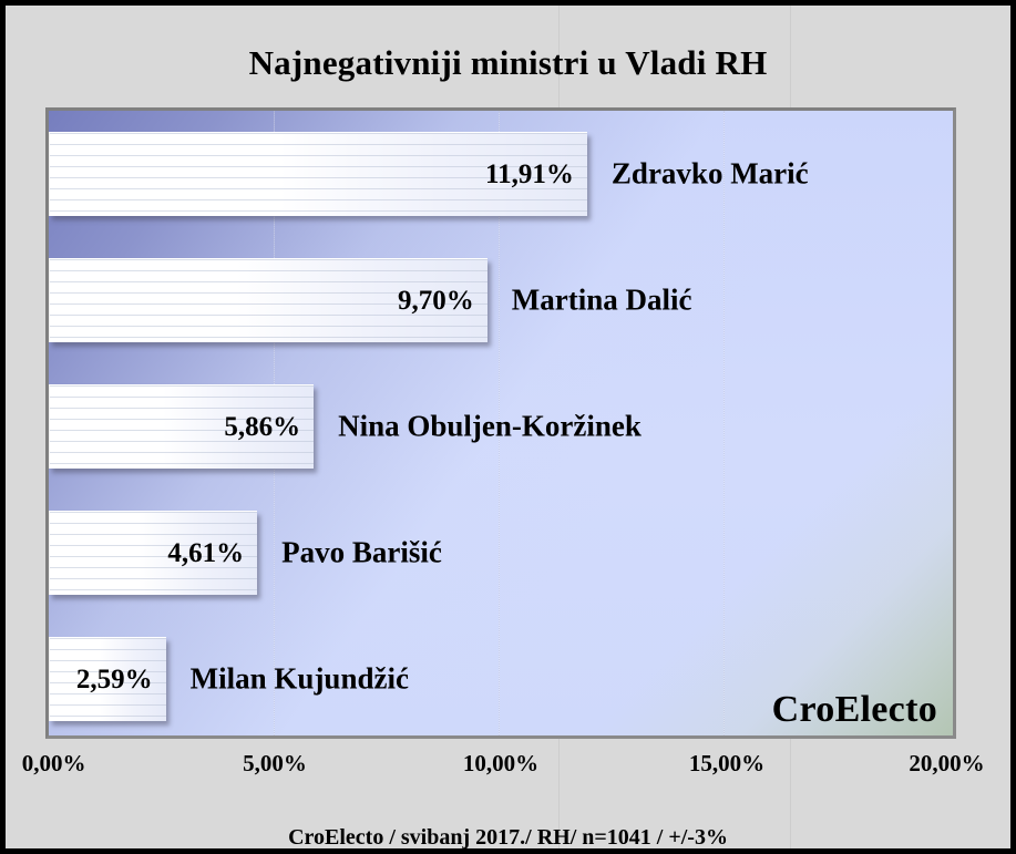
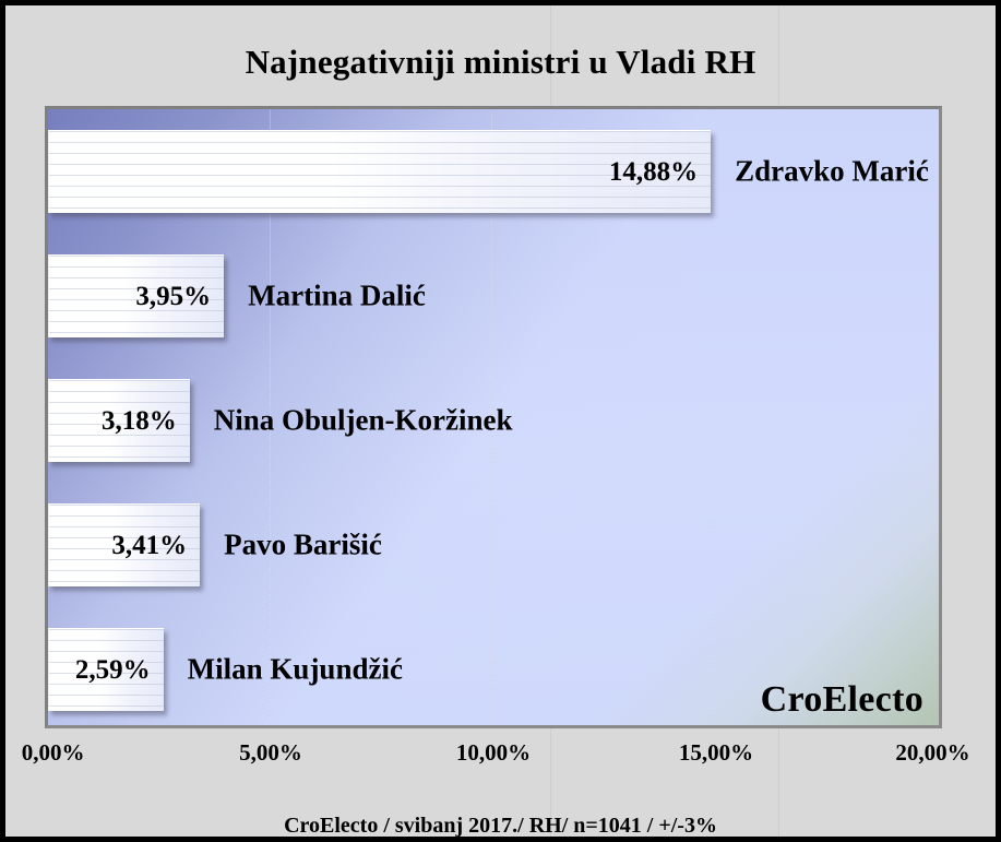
Zdravko Marić: 11,91% -> 14,88%
Martina Dalić: 9,70% -> 3,95%
Nina Obuljen-Koržinek: 5,86% -> 3,18%
Pavo Barišić: 4,61% -> 3,41%
